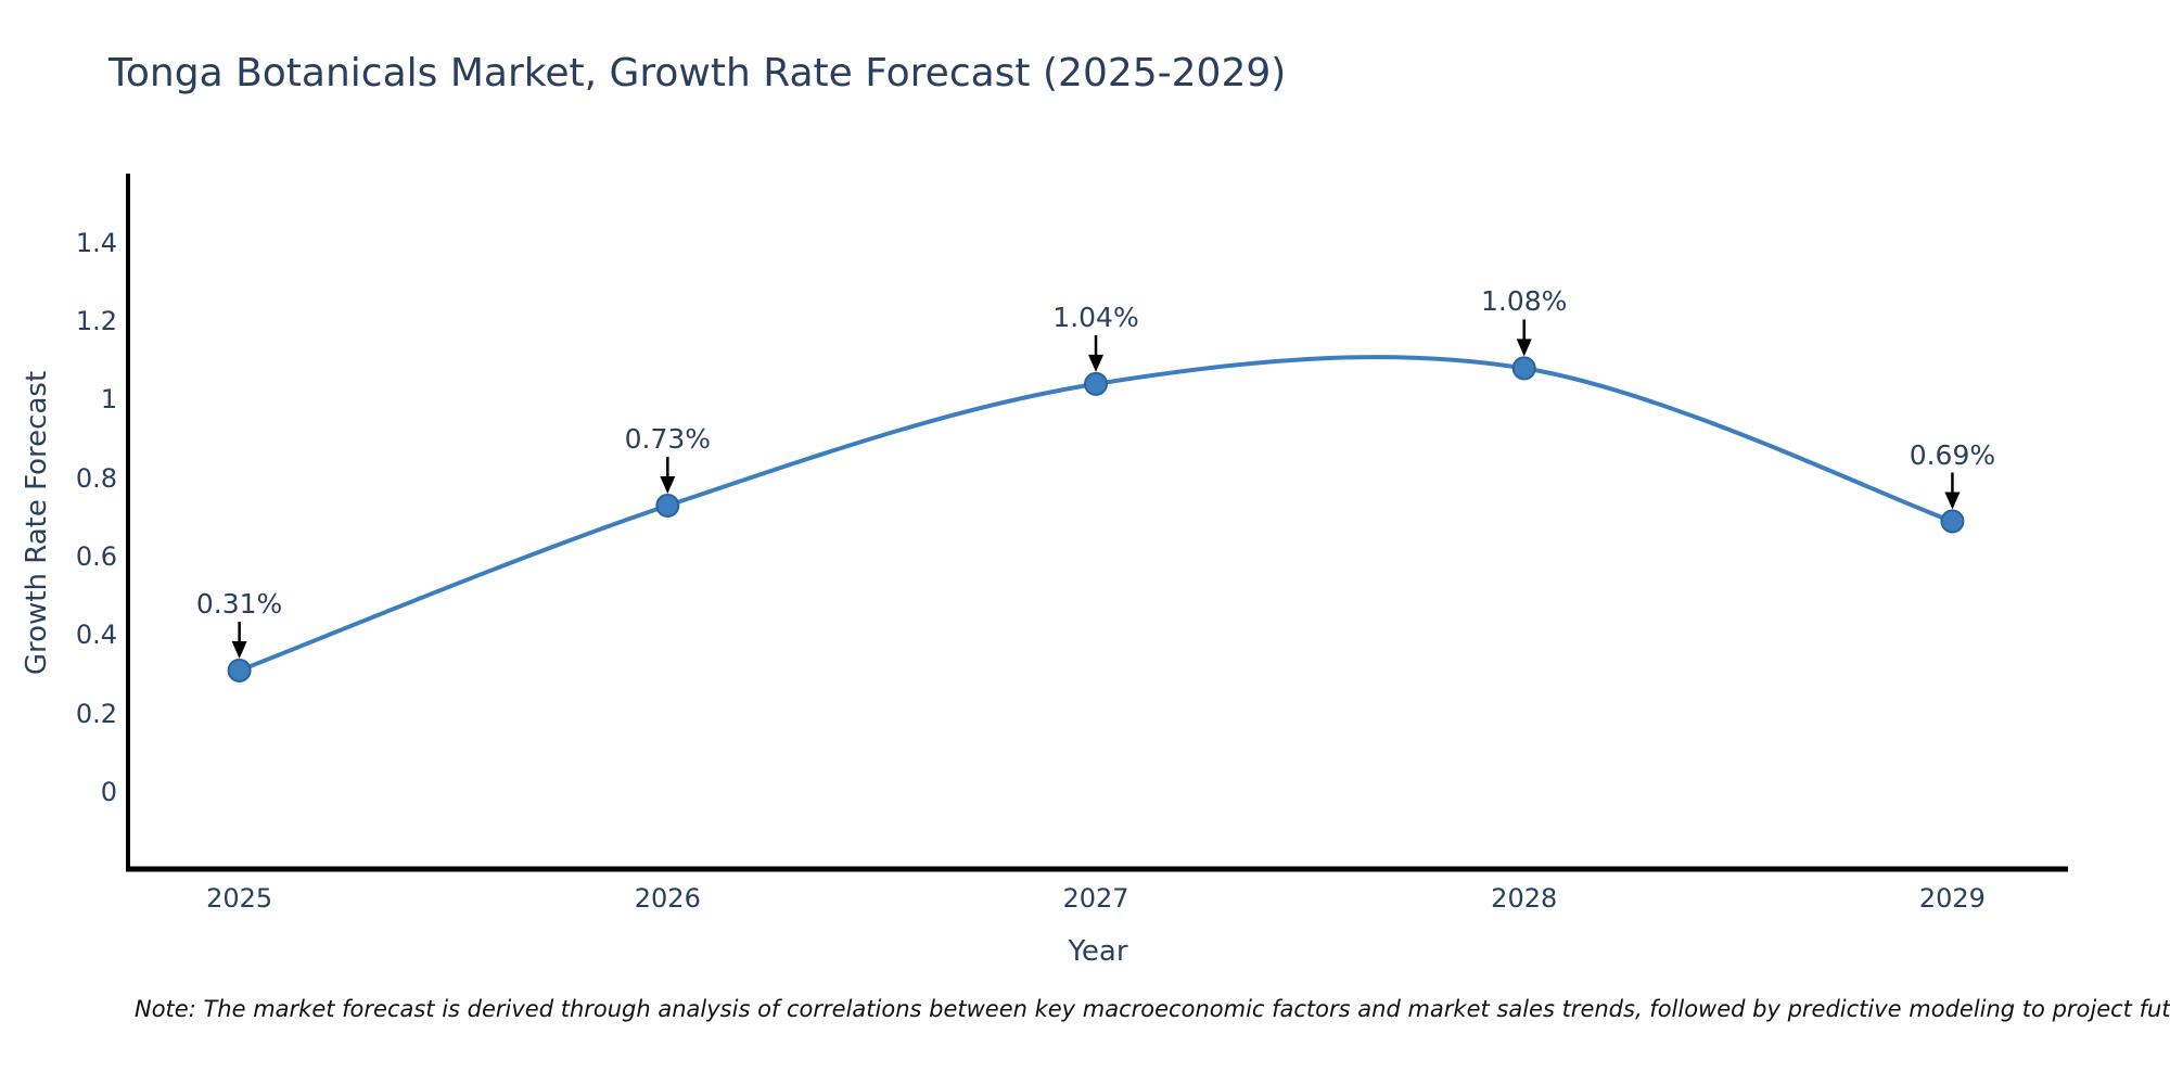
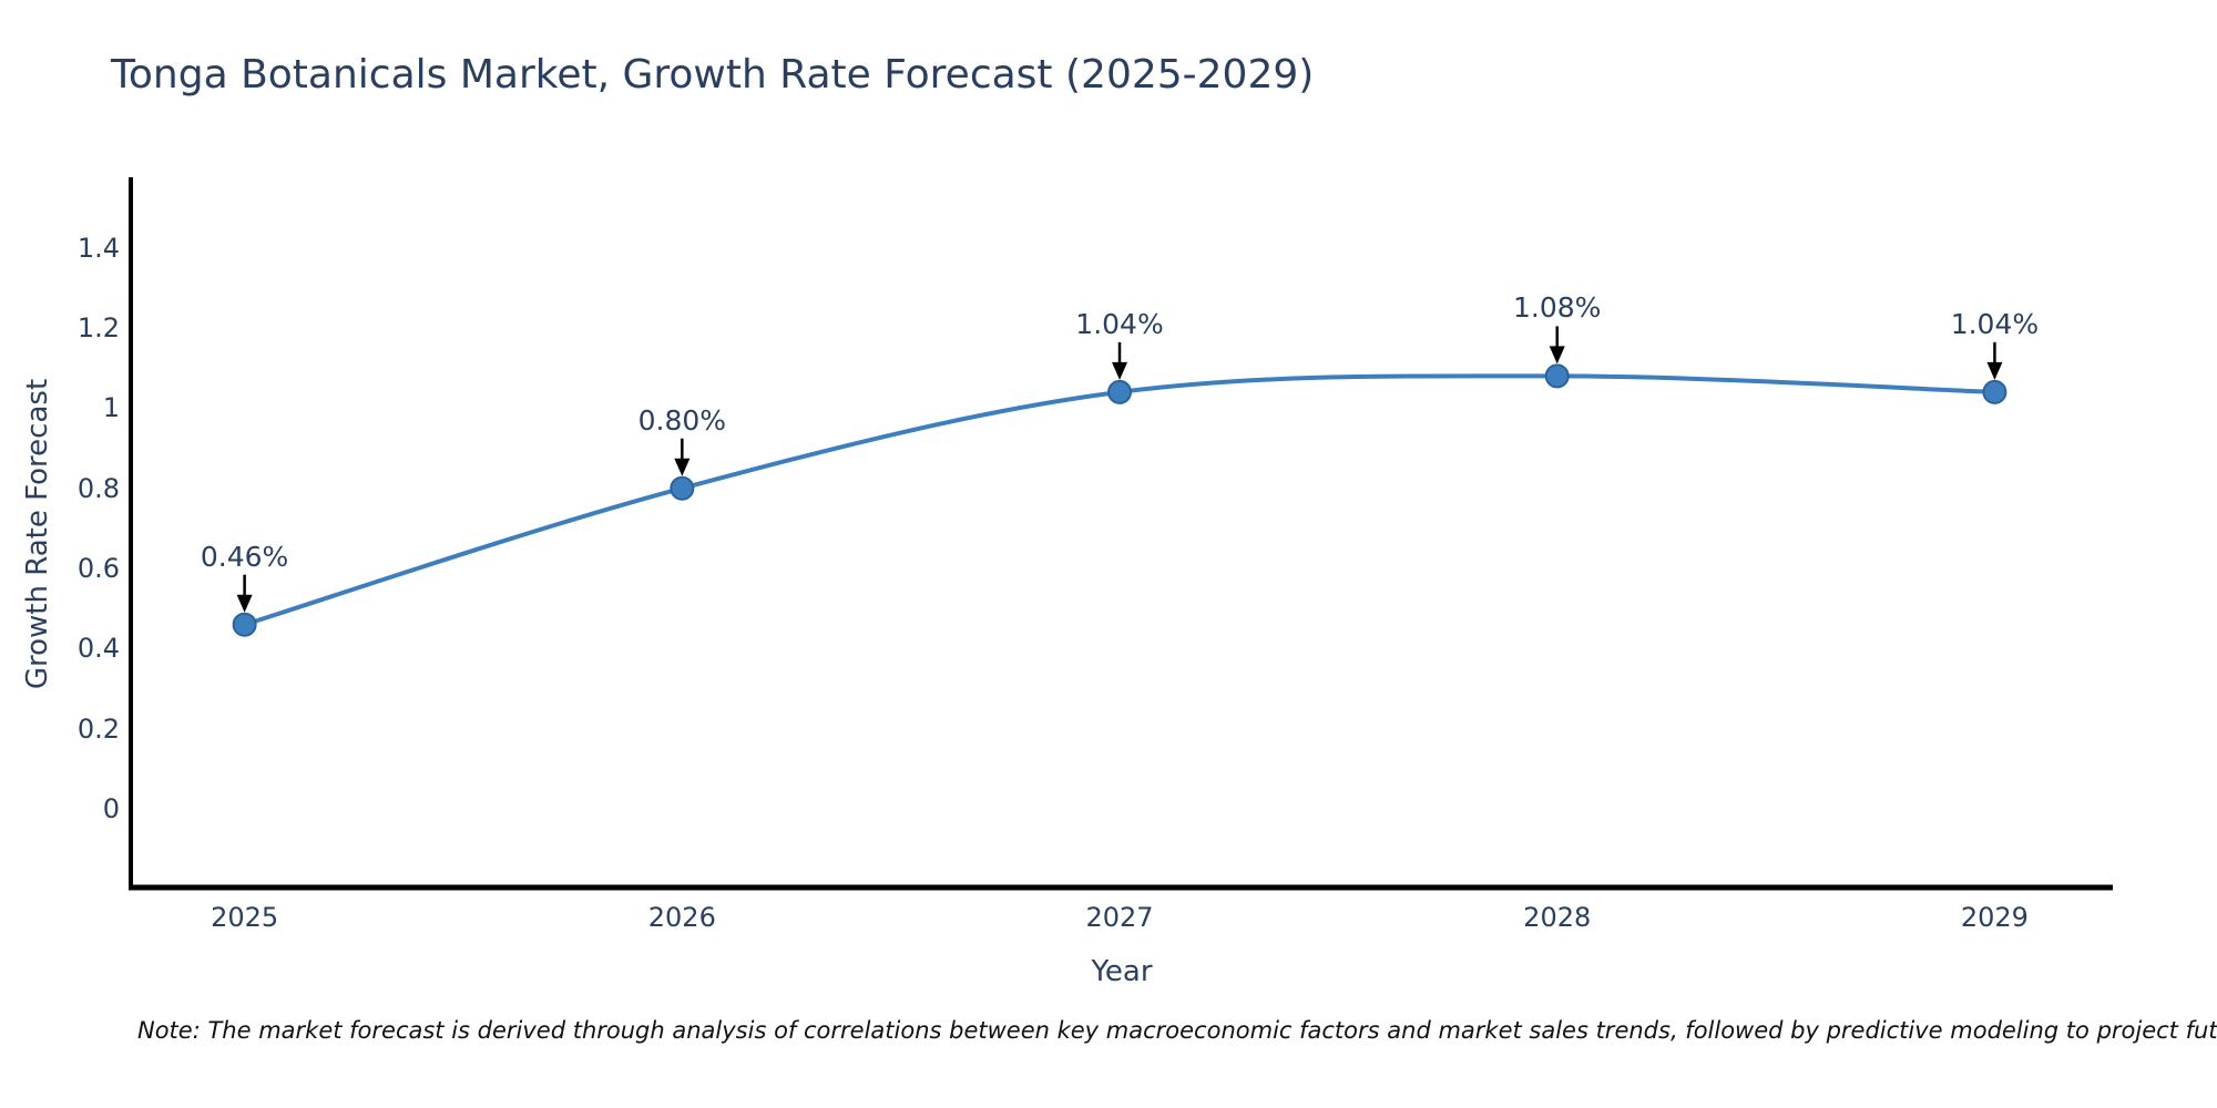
2025: 0.31% -> 0.46%
2026: 0.73% -> 0.80%
2029: 0.69% -> 1.04%
